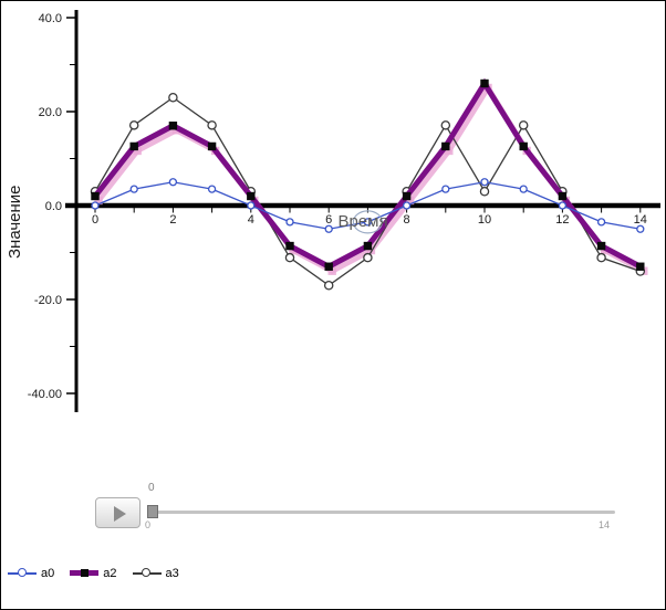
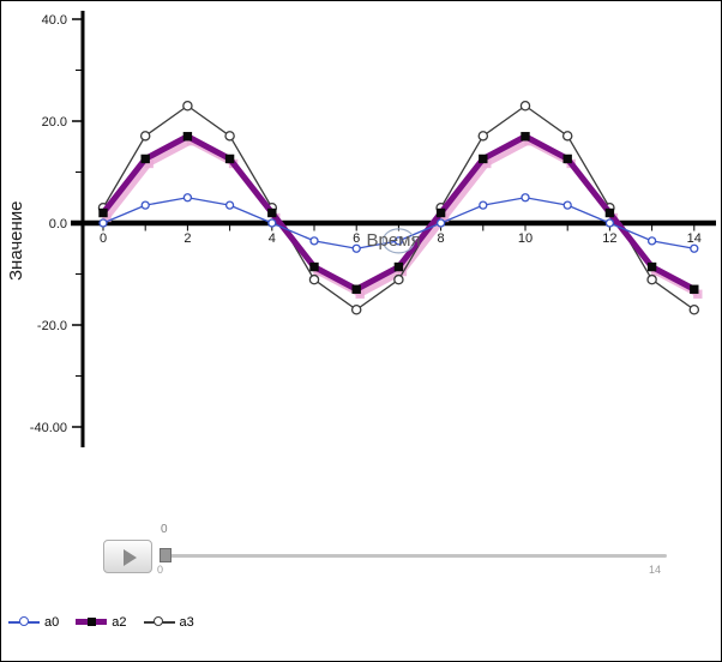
a2/10: 26 -> 17
a3/10: 3 -> 23
a3/14: -14 -> -17
